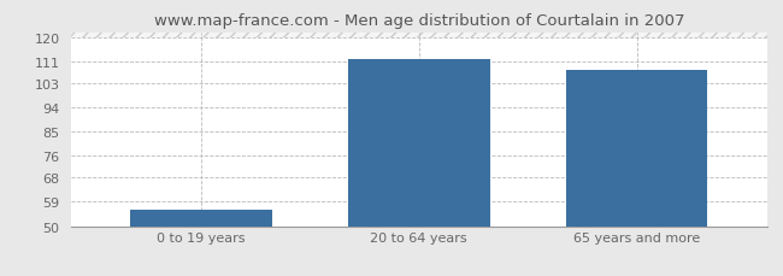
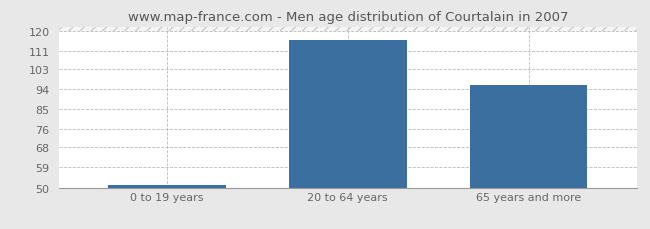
0 to 19 years: 56 -> 51
20 to 64 years: 112 -> 116
65 years and more: 108 -> 96
